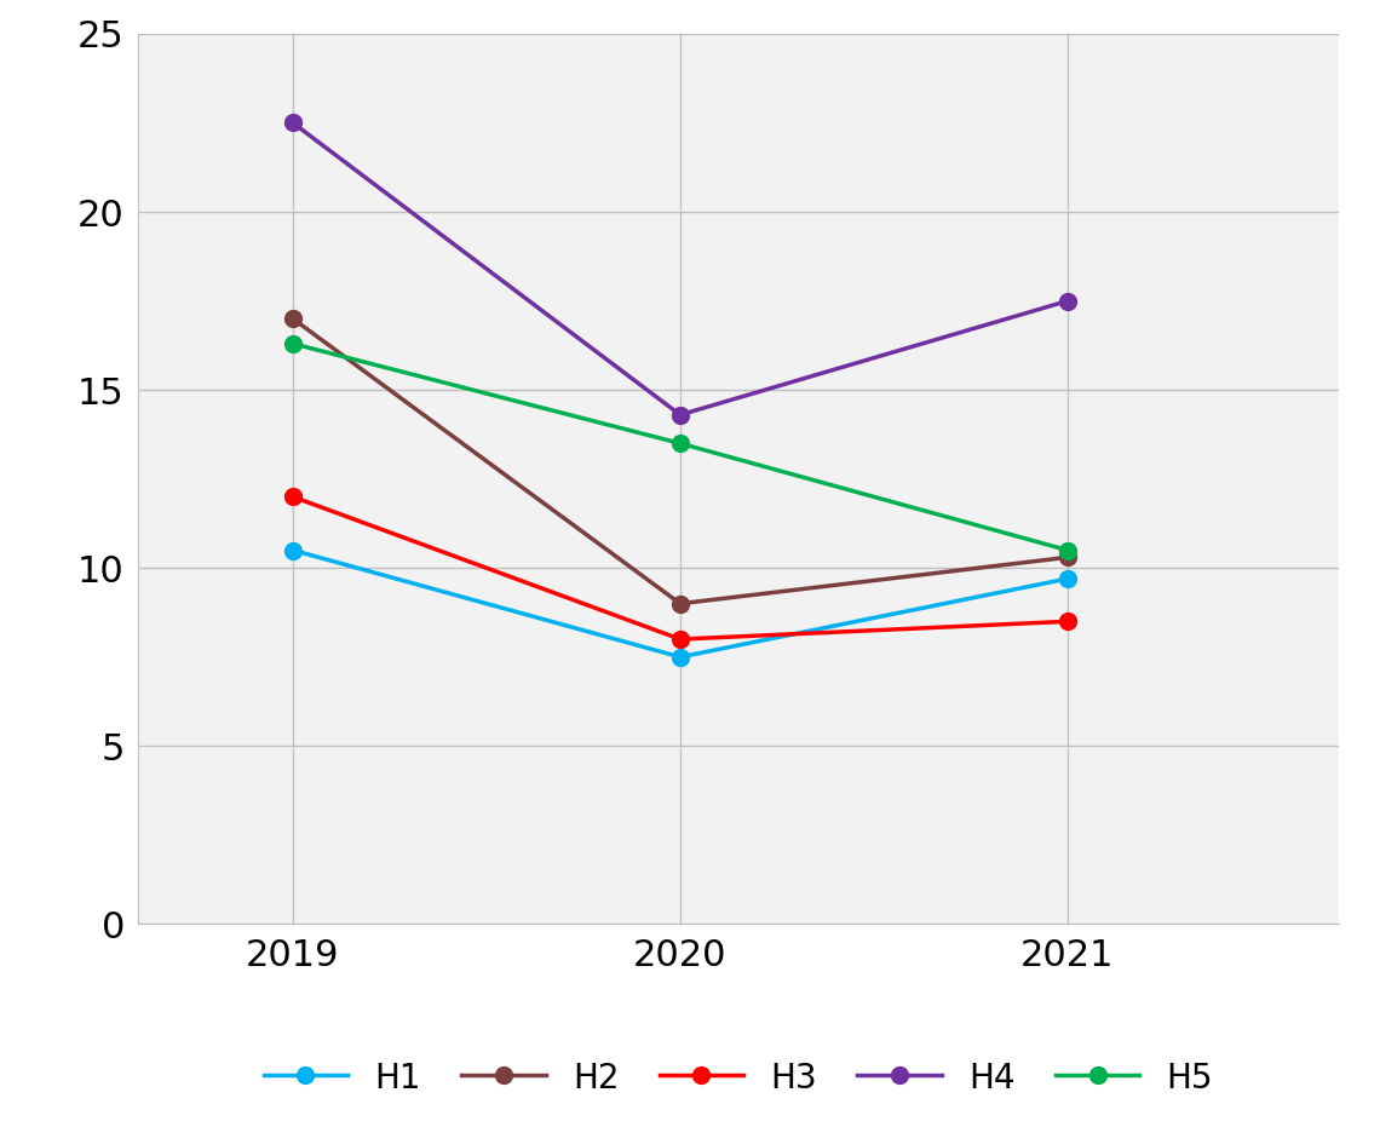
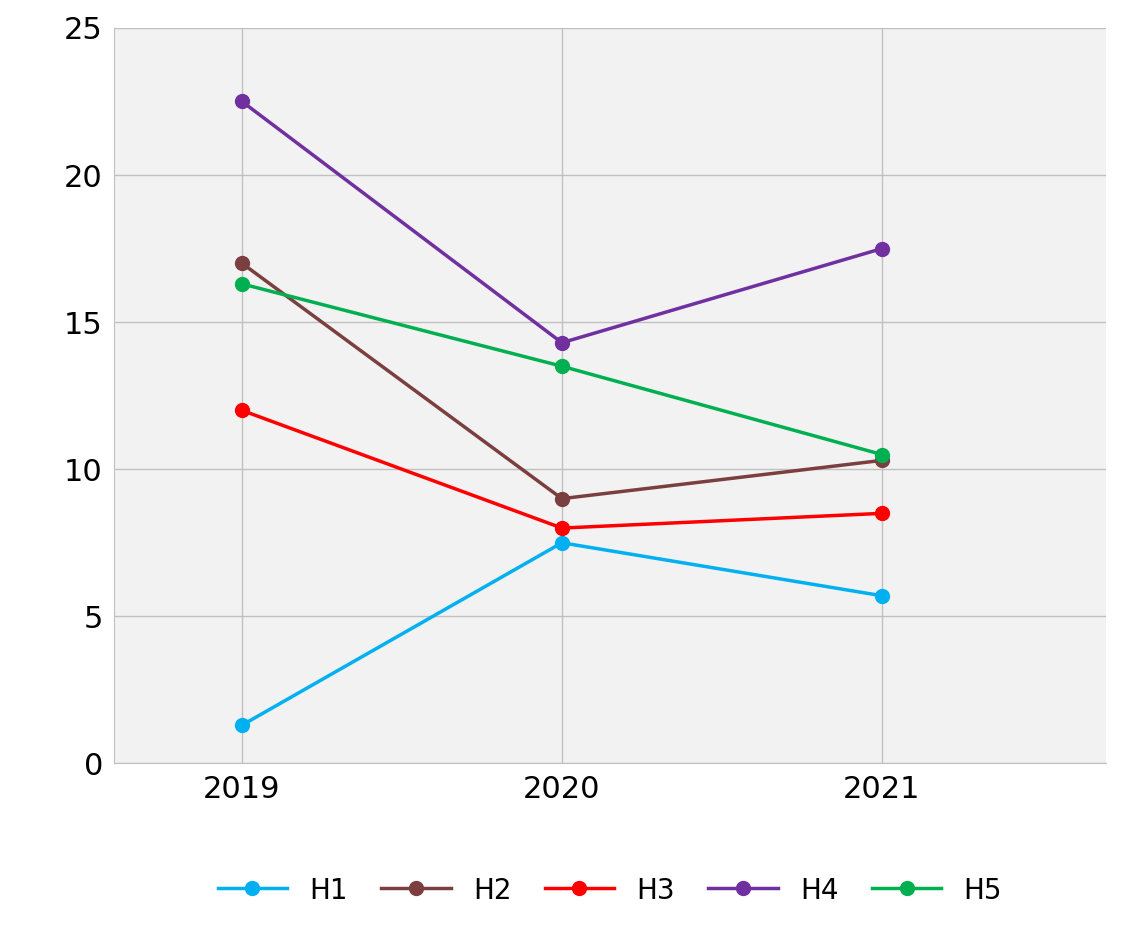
H1/2019: 10.5 -> 1.3
H1/2021: 9.7 -> 5.7
